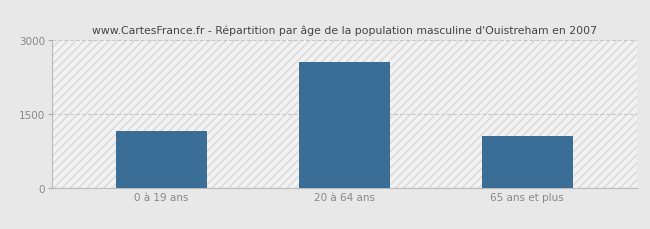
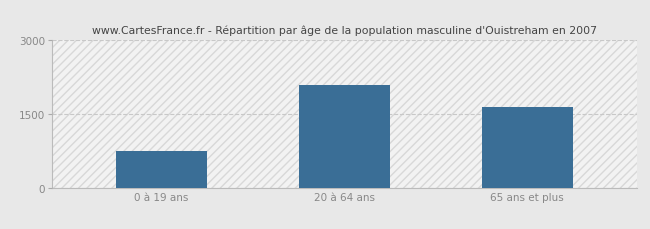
0 à 19 ans: 1150 -> 750
20 à 64 ans: 2550 -> 2100
65 ans et plus: 1050 -> 1650
